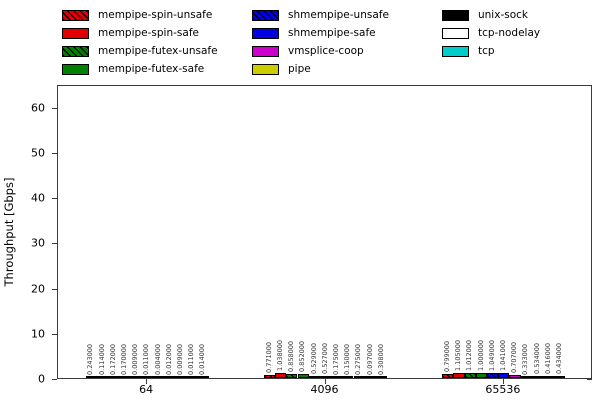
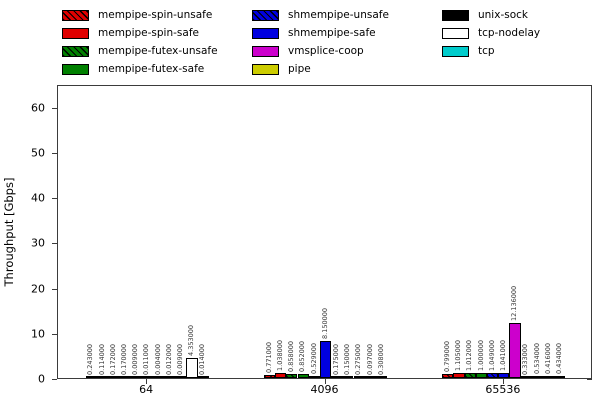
tcp-nodelay/64: 0.011000 -> 4.353000
shmempipe-safe/4096: 0.527000 -> 8.150000
vmsplice-coop/65536: 0.707000 -> 12.136000
